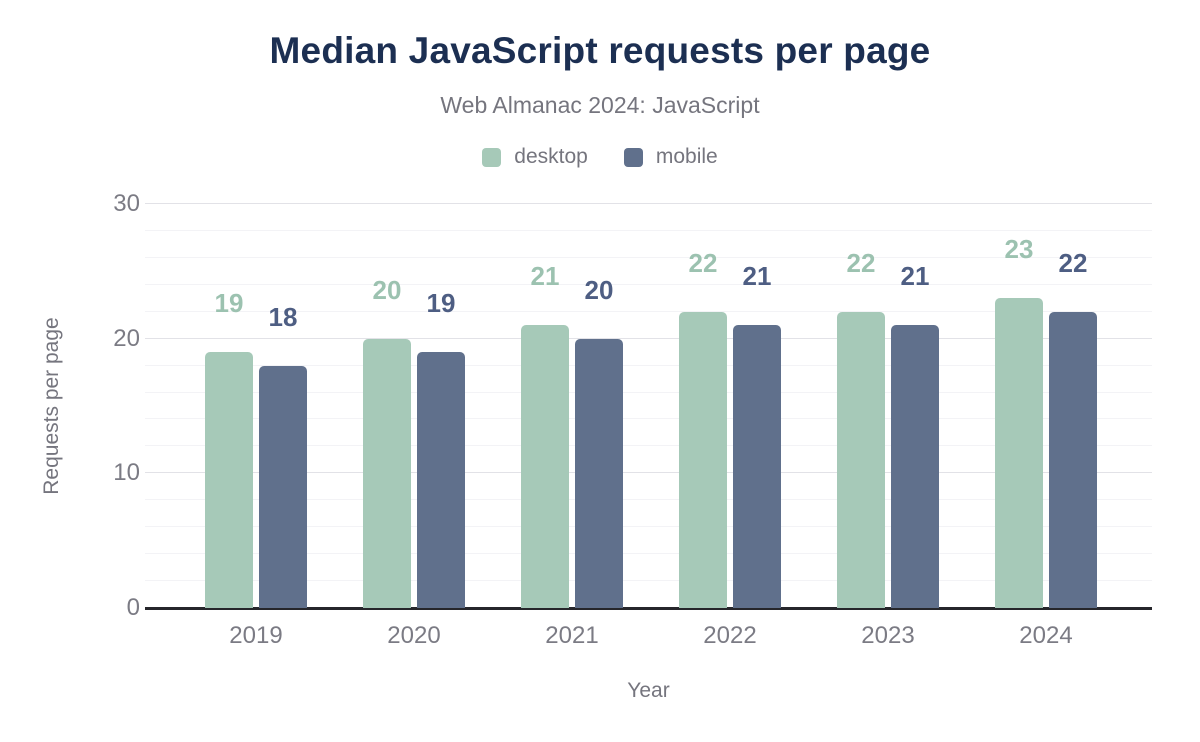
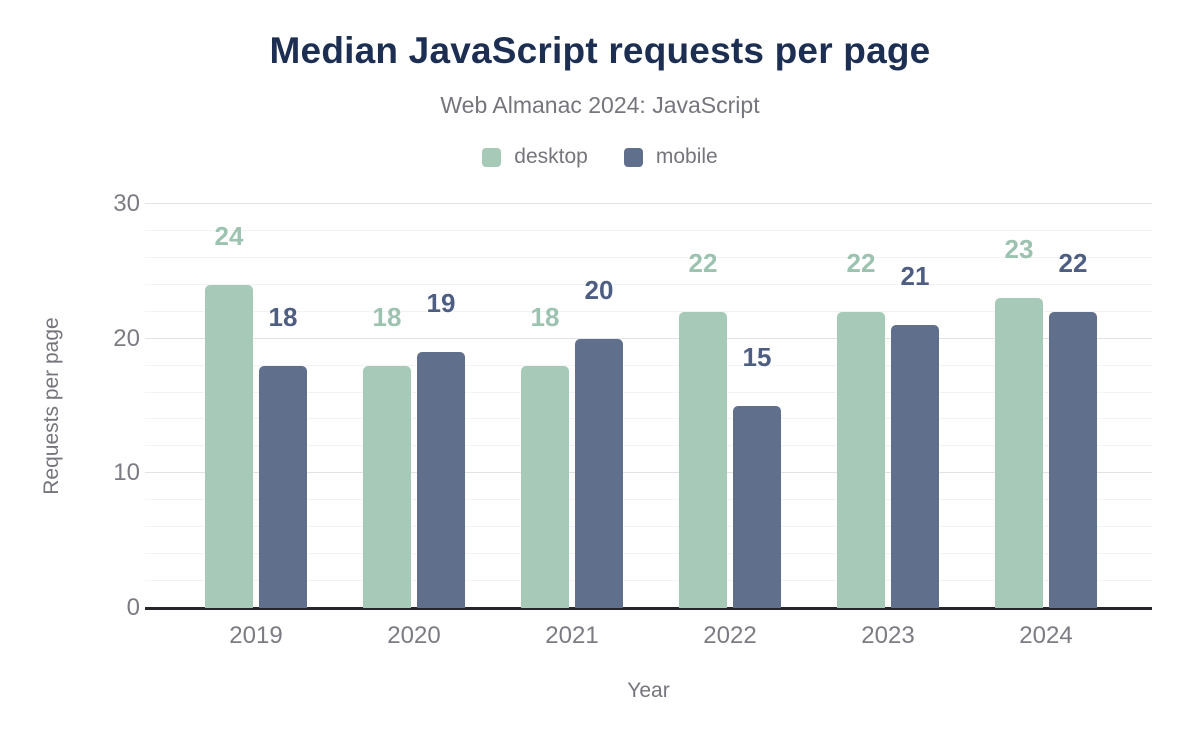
desktop/2019: 19 -> 24
desktop/2020: 20 -> 18
desktop/2021: 21 -> 18
mobile/2022: 21 -> 15
